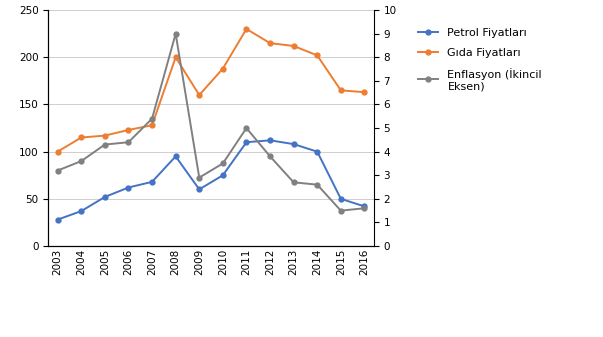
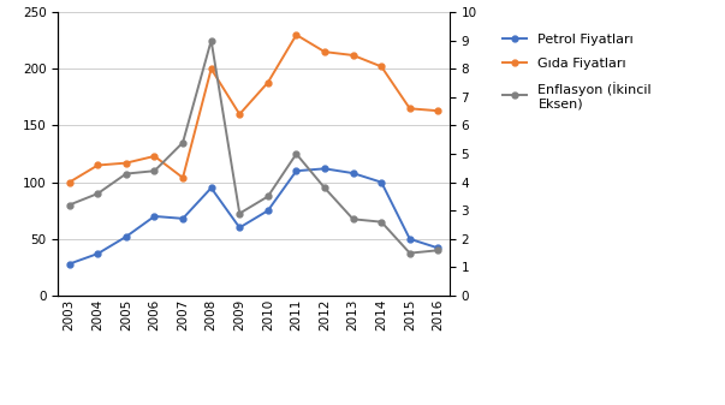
Petrol Fiyatları/2006: 62 -> 70
Gıda Fiyatları/2007: 128 -> 104
